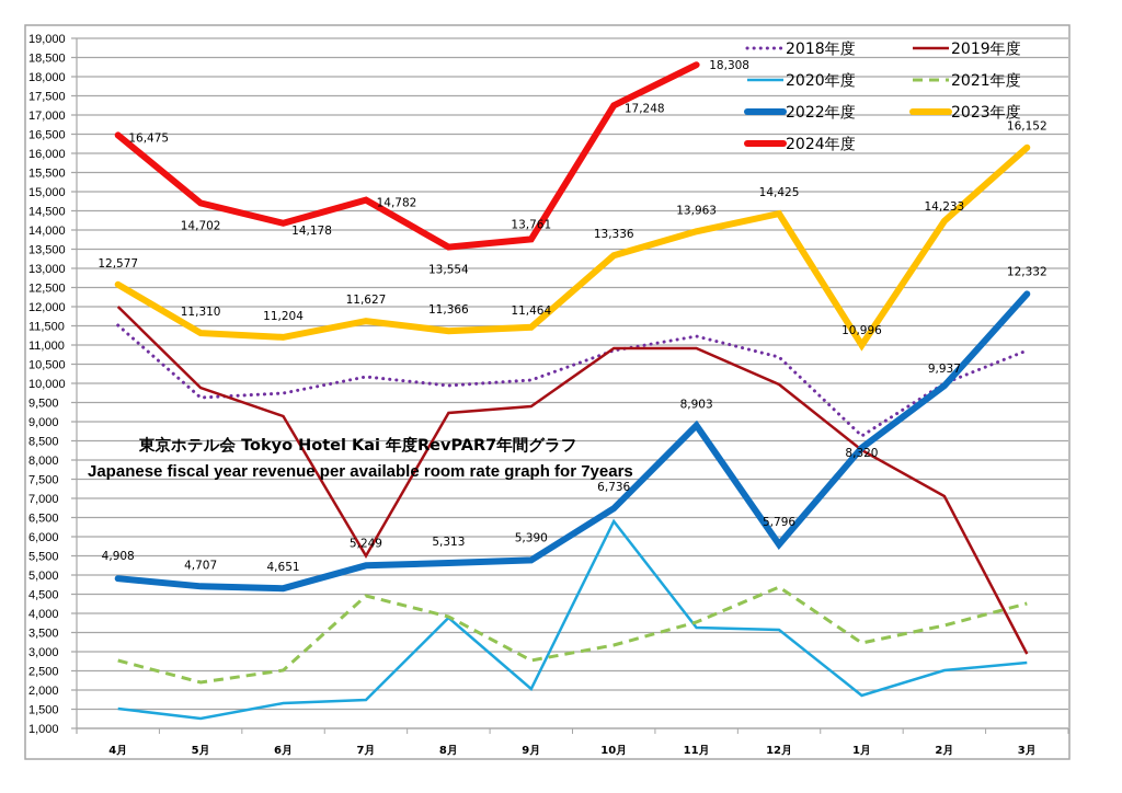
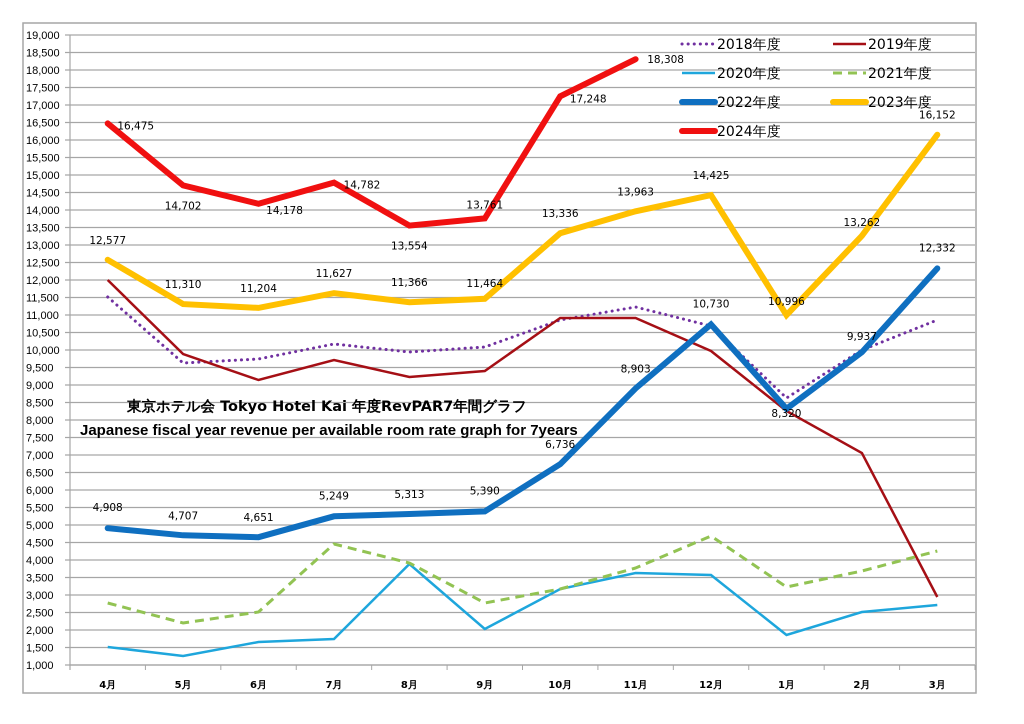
2019年度/7月: 5500 -> 9700
2020年度/10月: 6400 -> 3200
2022年度/12月: 5,796 -> 10,730
2023年度/2月: 14,233 -> 13,262
